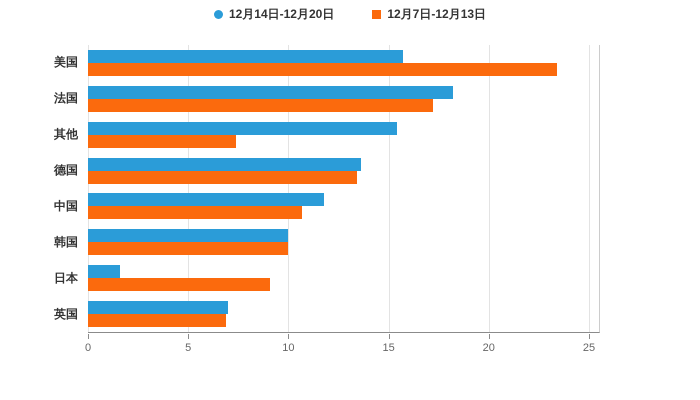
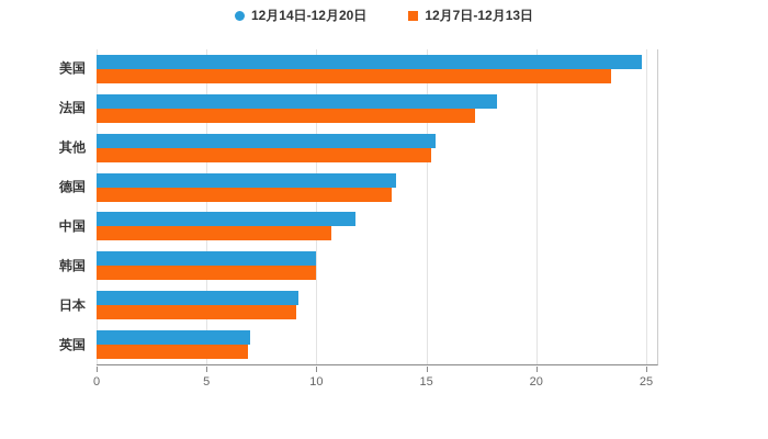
12月14日-12月20日/美国: 15.7 -> 24.8
12月7日-12月13日/其他: 7.4 -> 15.2
12月14日-12月20日/日本: 1.6 -> 9.2
